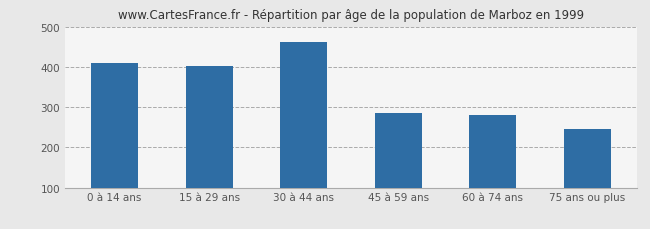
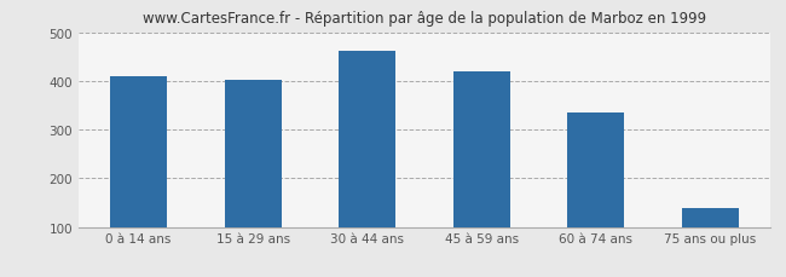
45 à 59 ans: 285 -> 420
60 à 74 ans: 280 -> 335
75 ans ou plus: 245 -> 140
